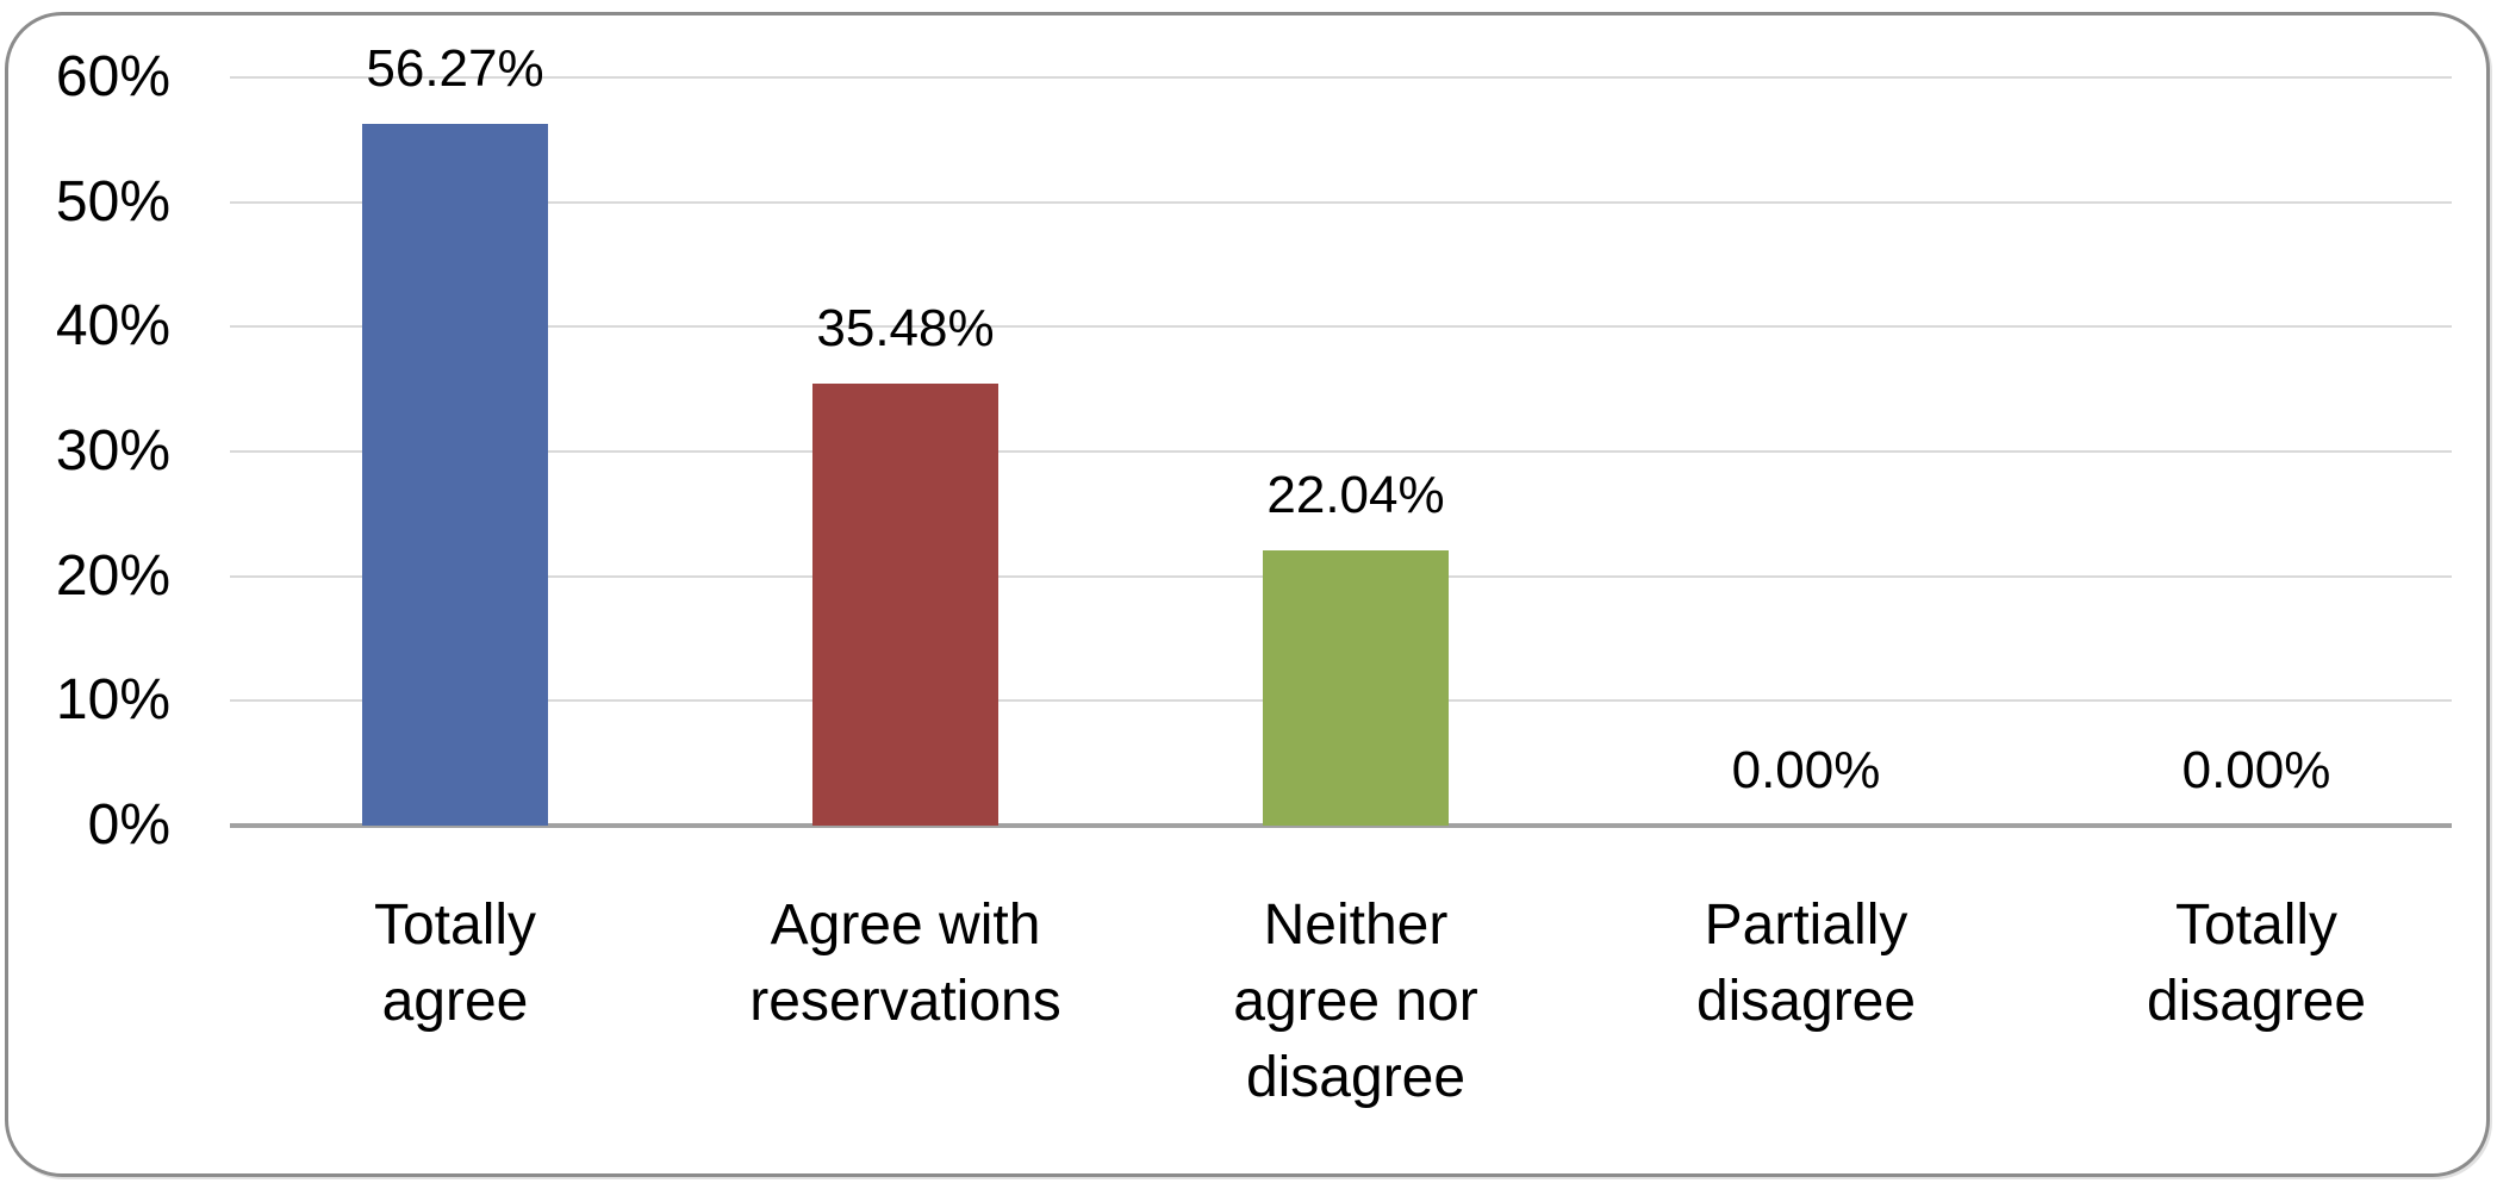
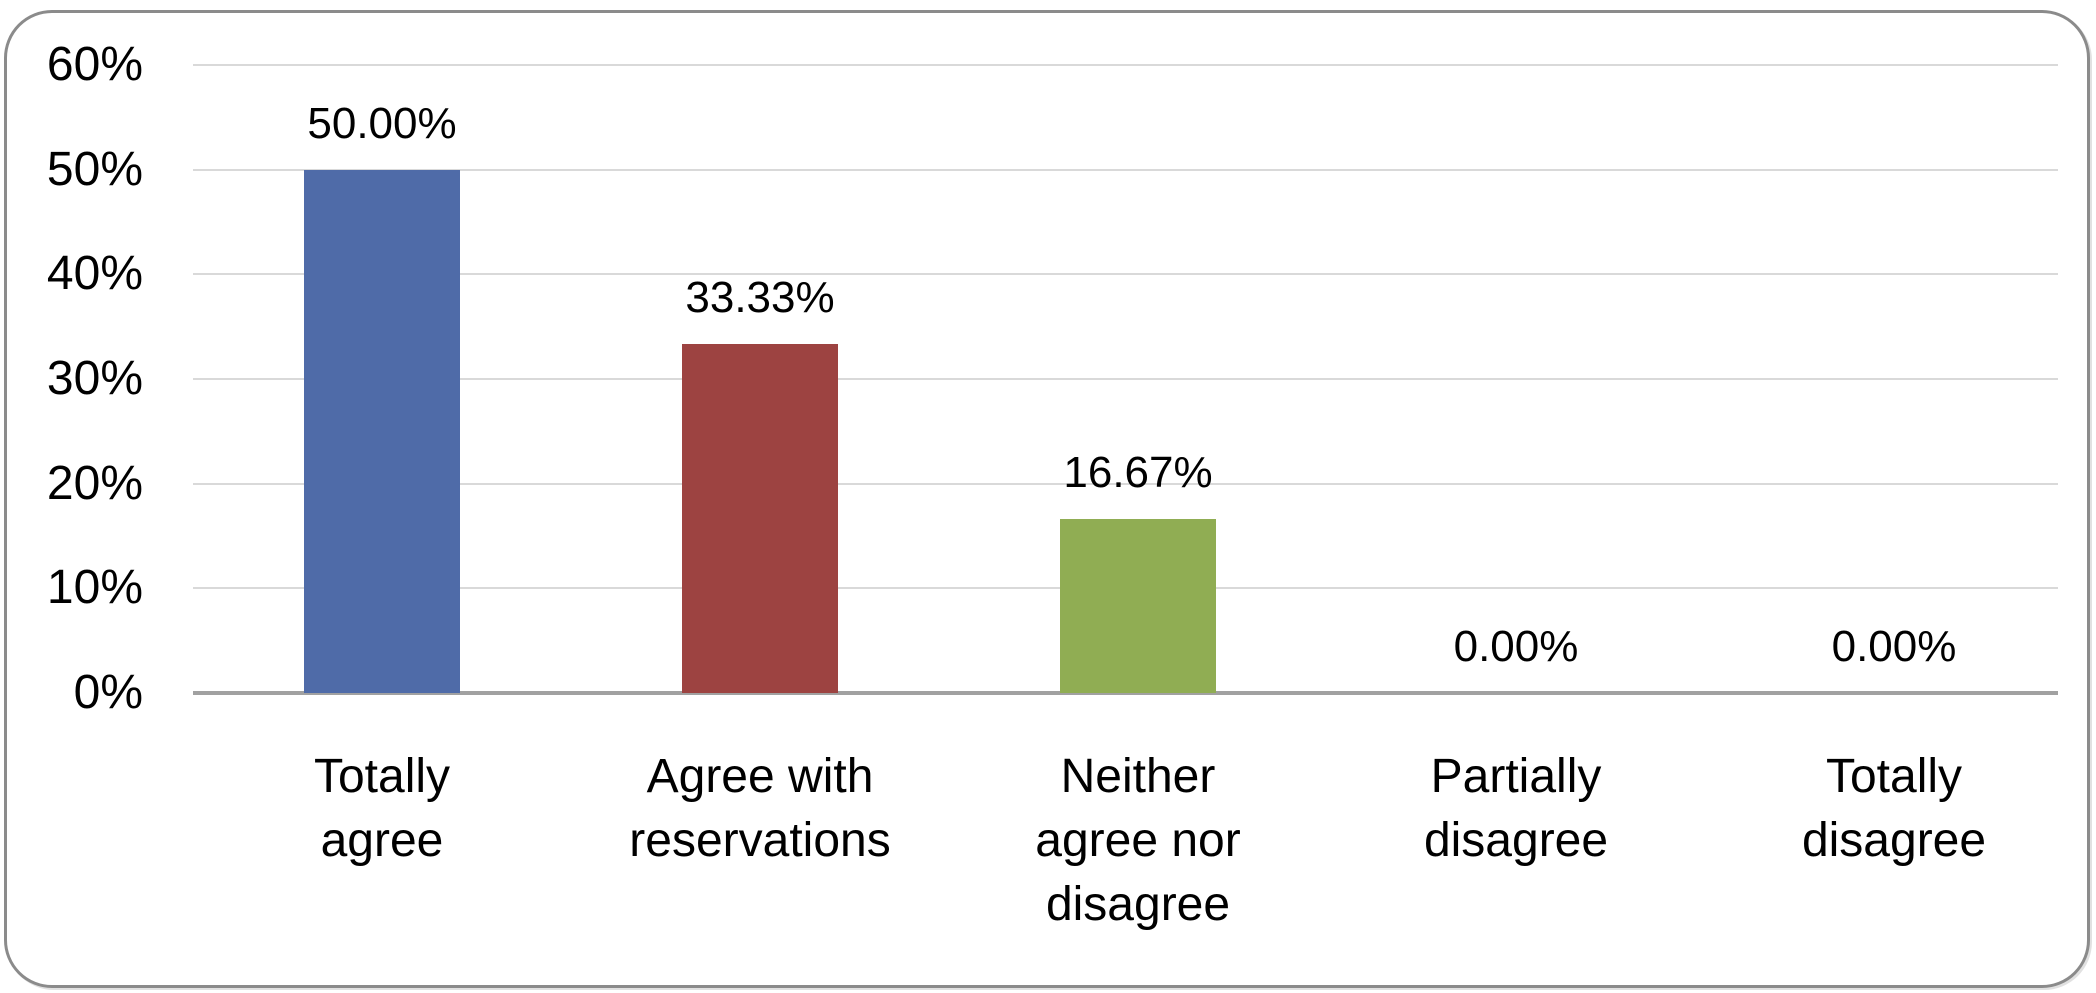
Totally agree: 56.27% -> 50.00%
Agree with reservations: 35.48% -> 33.33%
Neither agree nor disagree: 22.04% -> 16.67%
